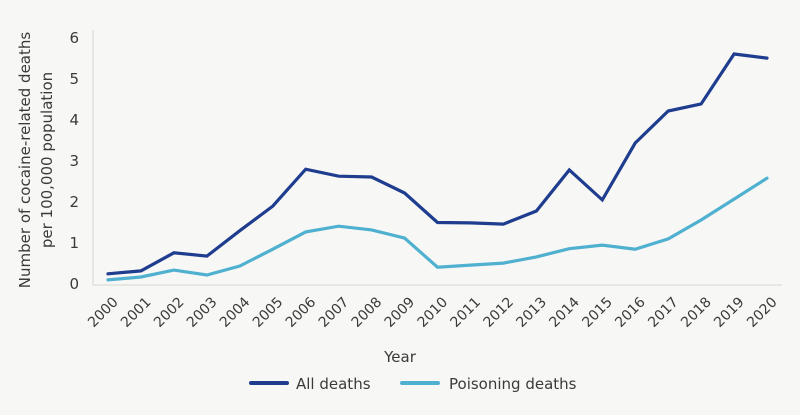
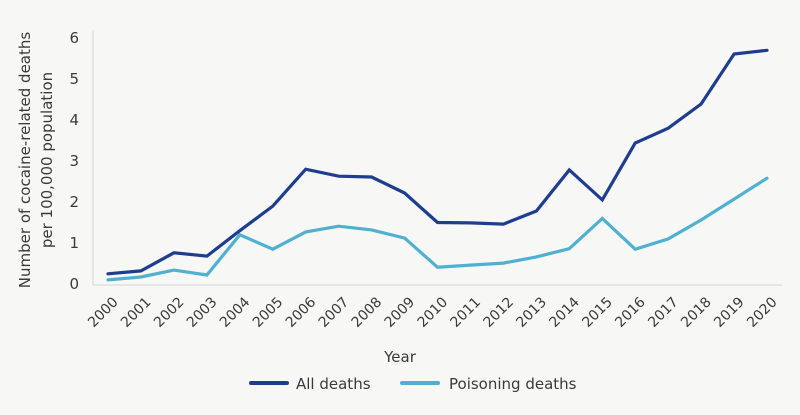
Poisoning deaths/2004: 0.4 -> 1.2
Poisoning deaths/2015: 0.9 -> 1.6
All deaths/2017: 4.2 -> 3.8
All deaths/2020: 5.5 -> 5.7
